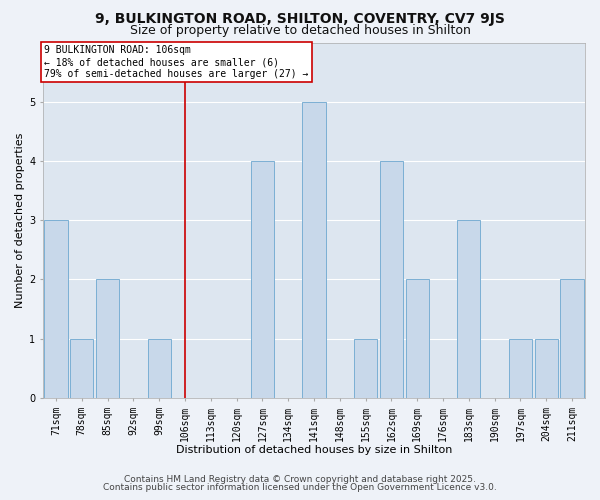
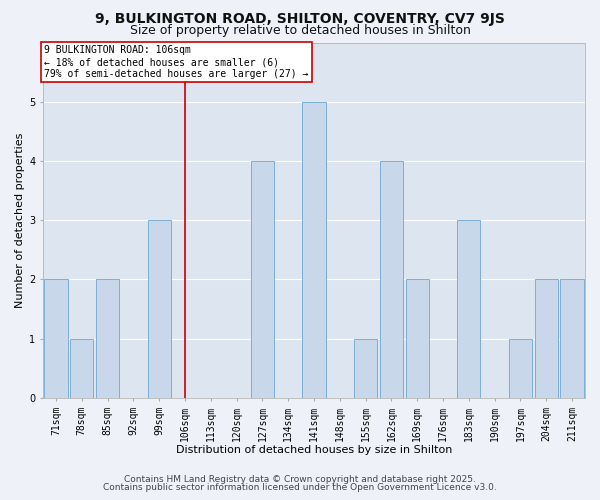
71sqm: 3 -> 2
99sqm: 1 -> 3
204sqm: 1 -> 2
